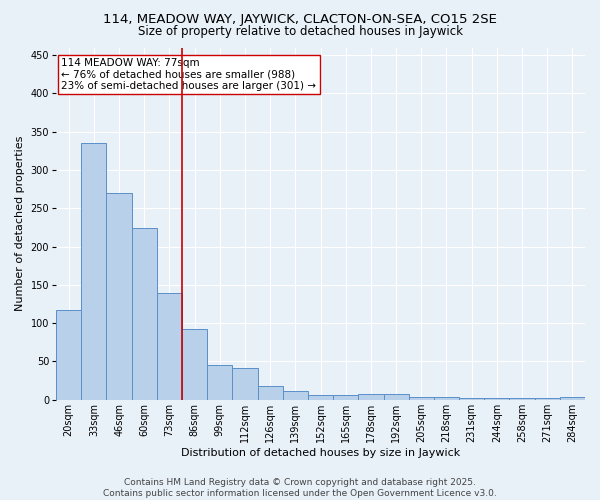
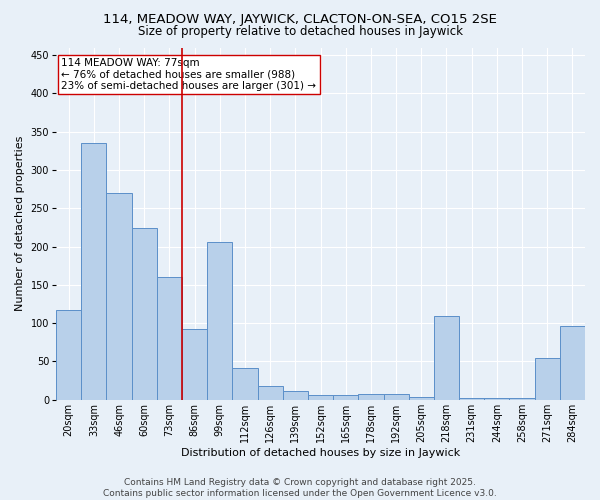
73sqm: 140 -> 160
99sqm: 45 -> 206
218sqm: 3 -> 110
271sqm: 2 -> 54
284sqm: 3 -> 96
